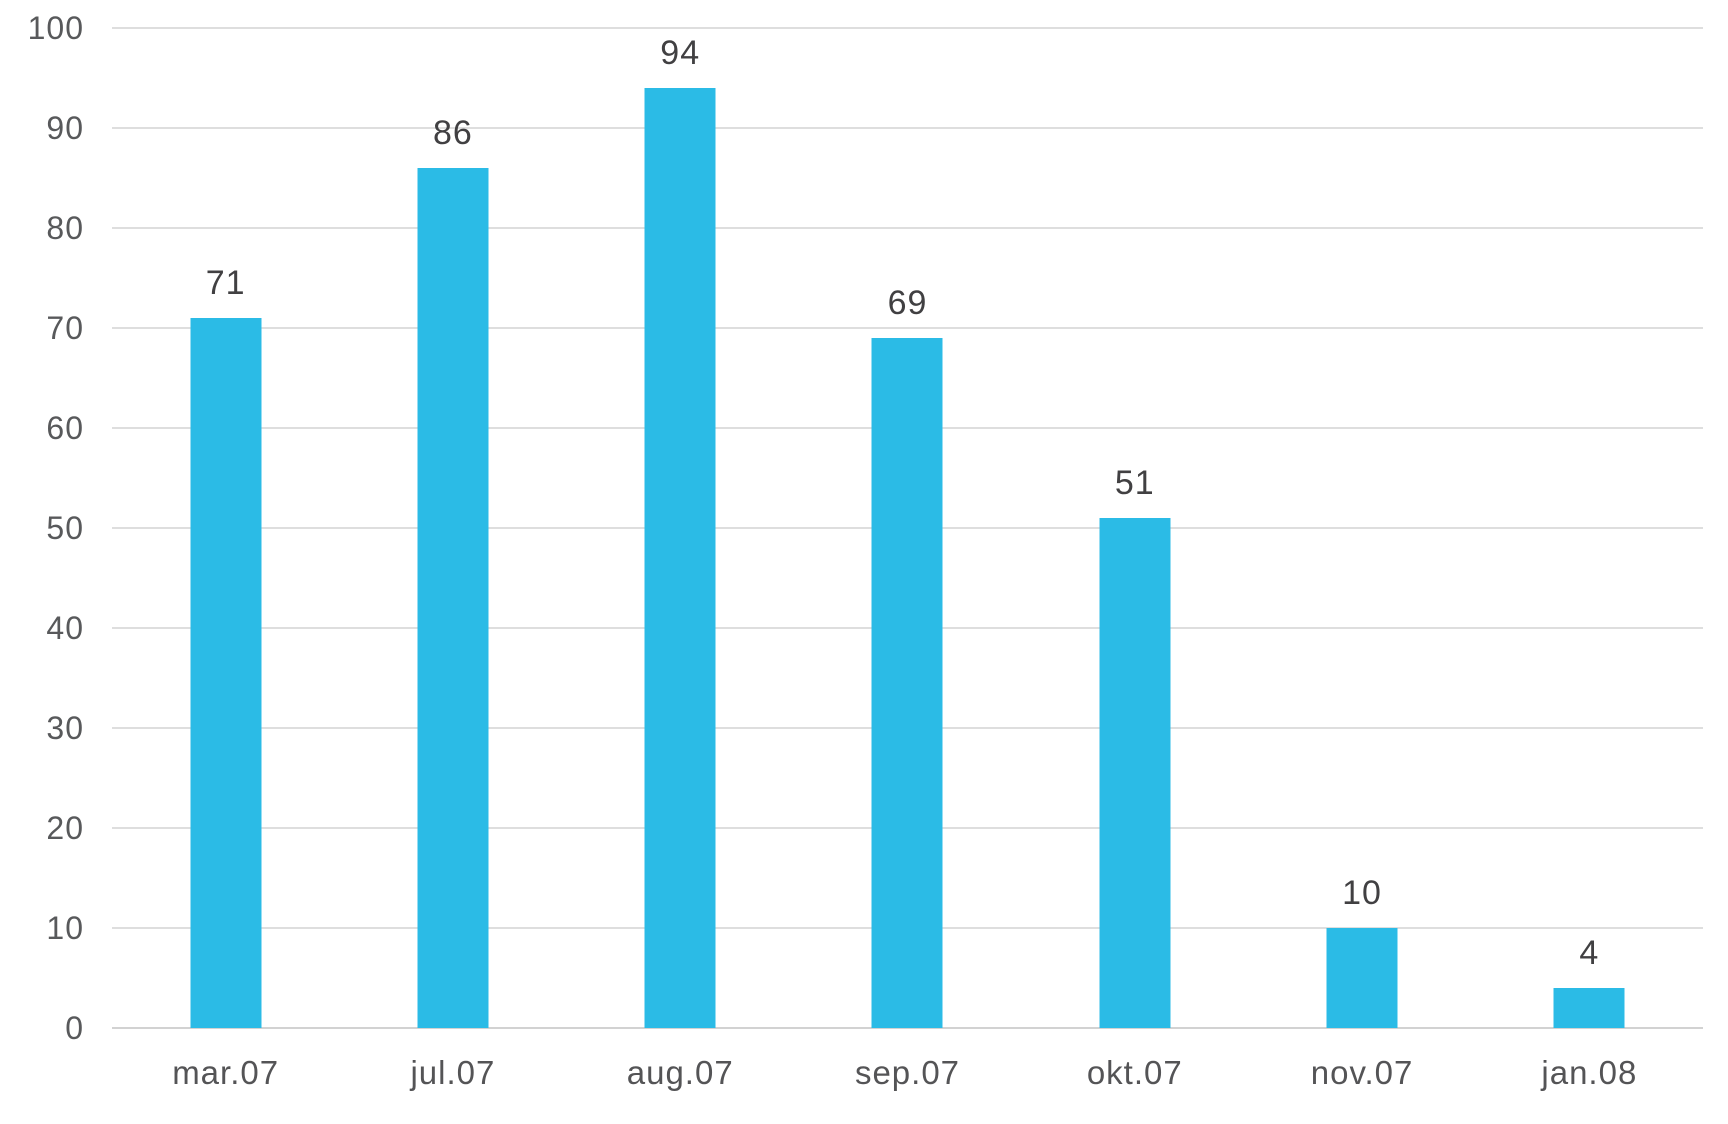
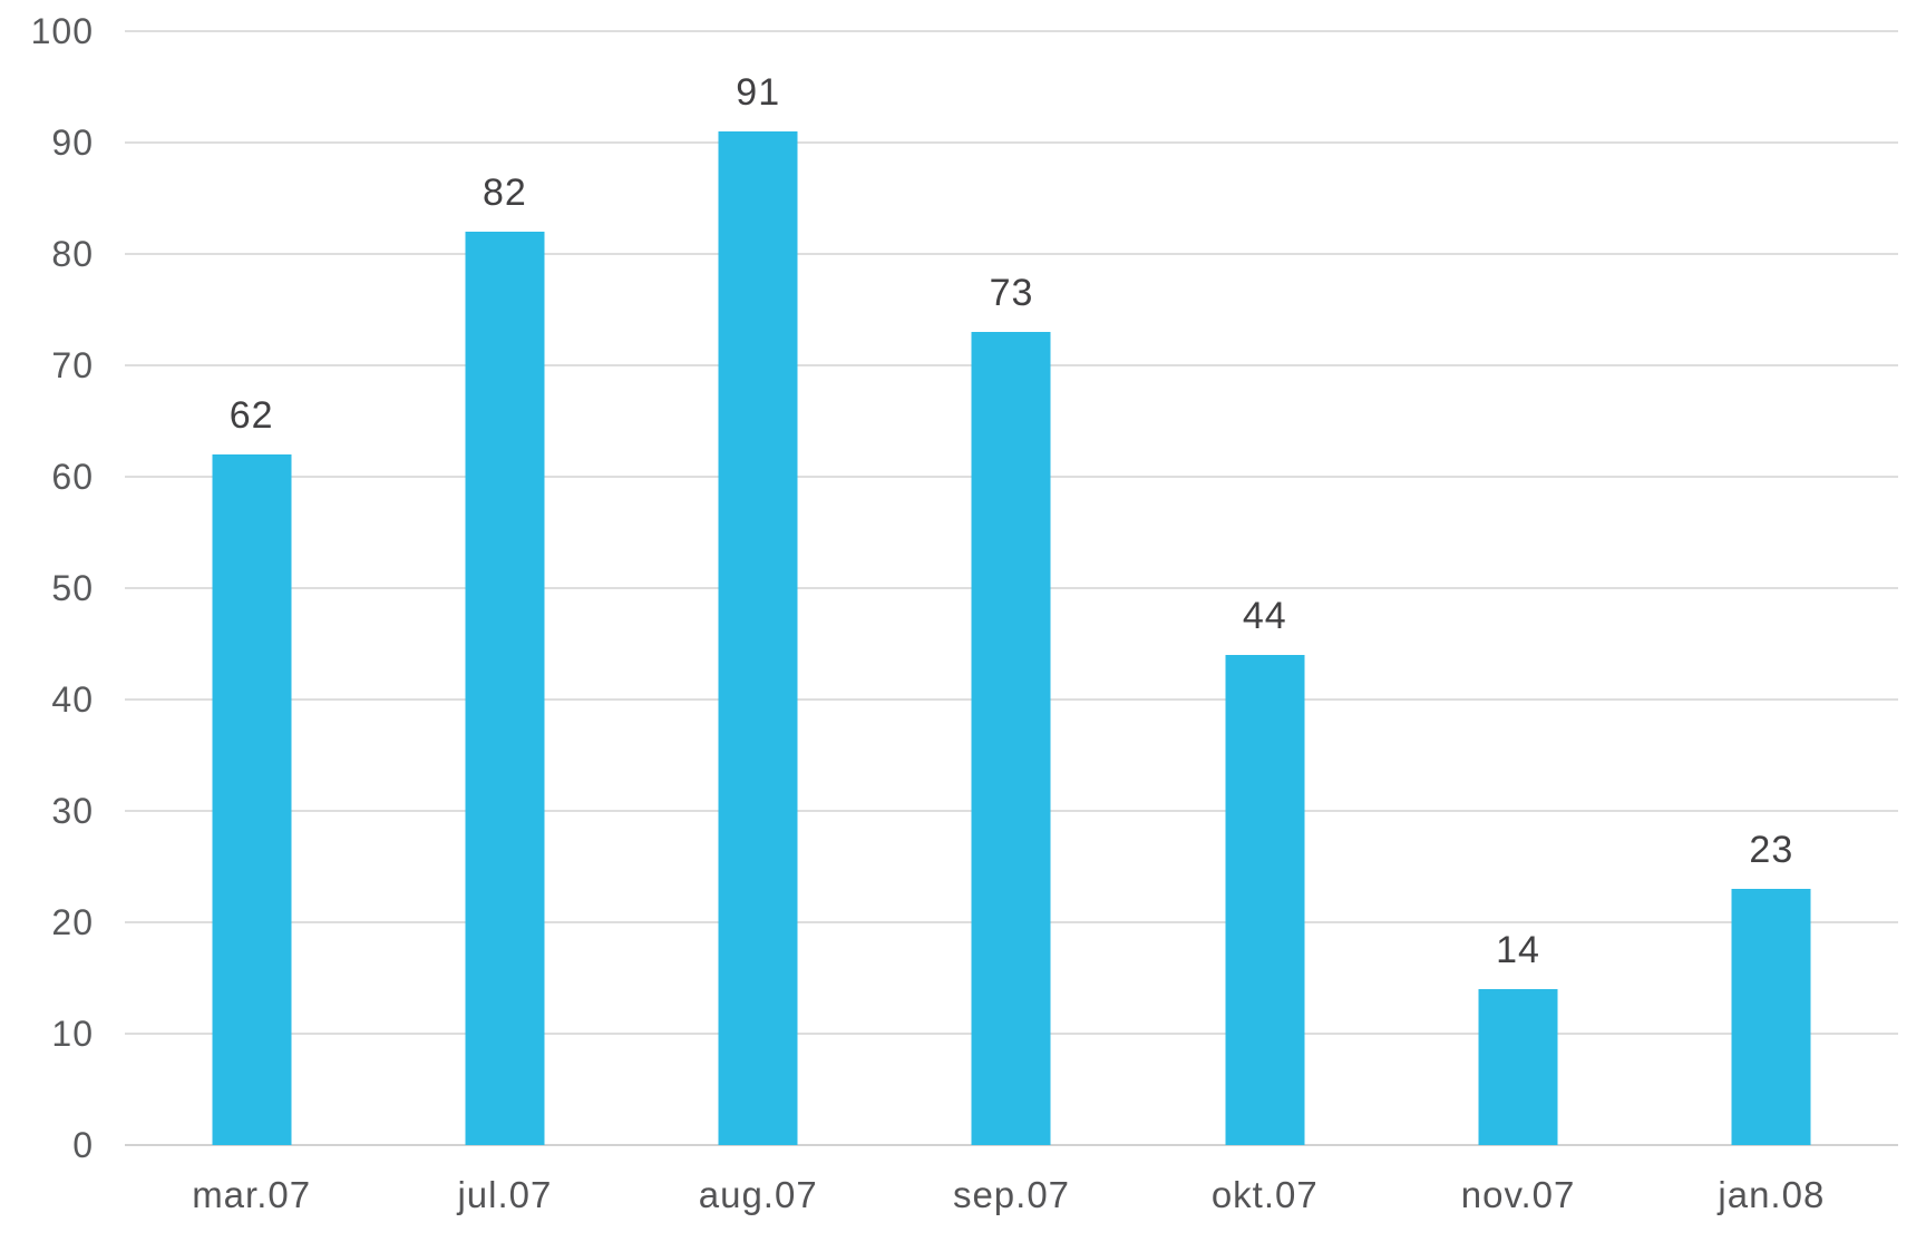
mar.07: 71 -> 62
jul.07: 86 -> 82
aug.07: 94 -> 91
sep.07: 69 -> 73
okt.07: 51 -> 44
nov.07: 10 -> 14
jan.08: 4 -> 23
